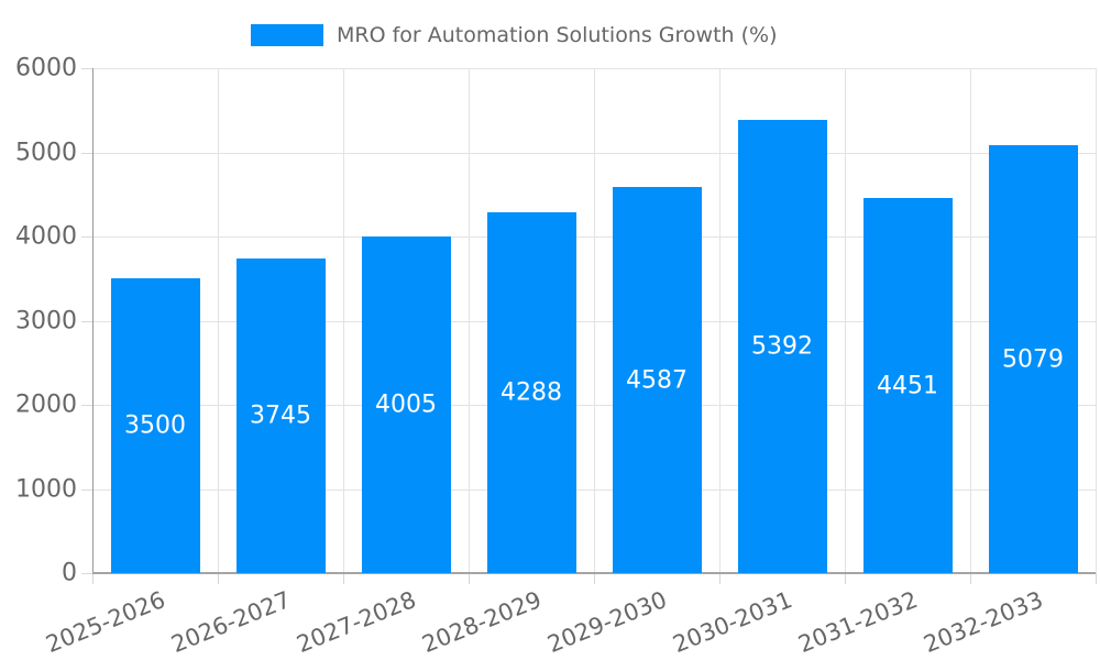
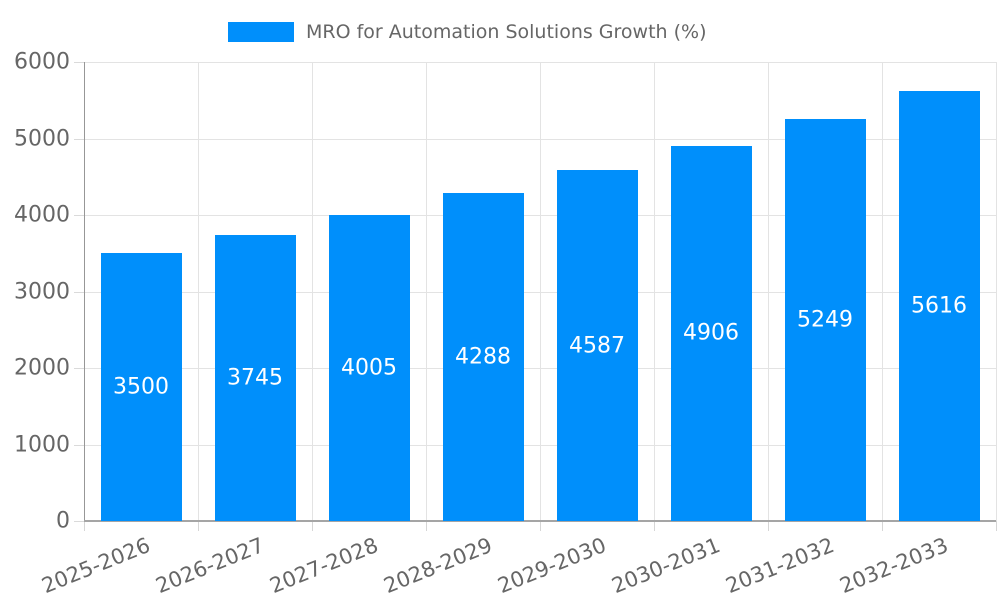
2030-2031: 5392 -> 4906
2031-2032: 4451 -> 5249
2032-2033: 5079 -> 5616
